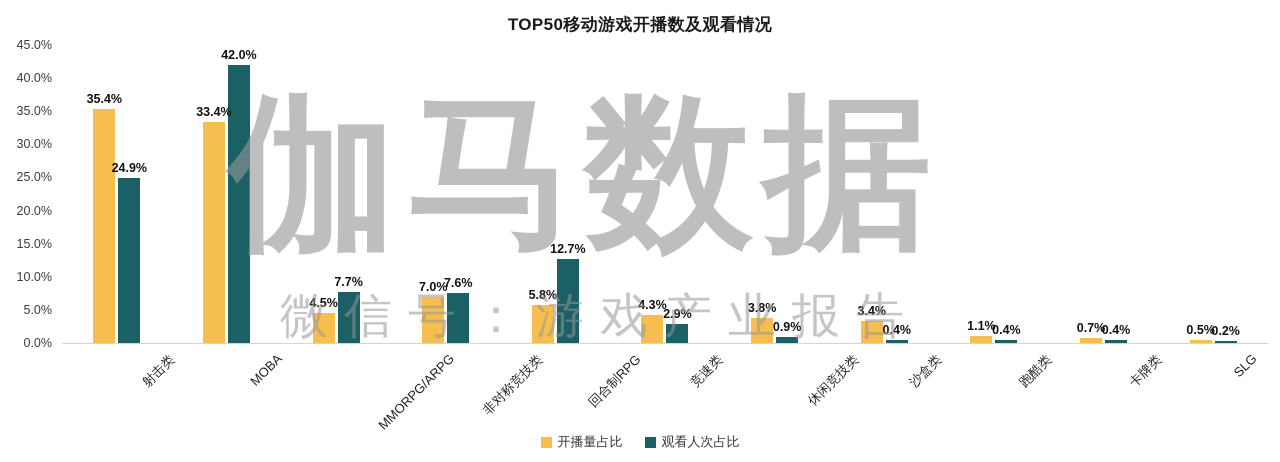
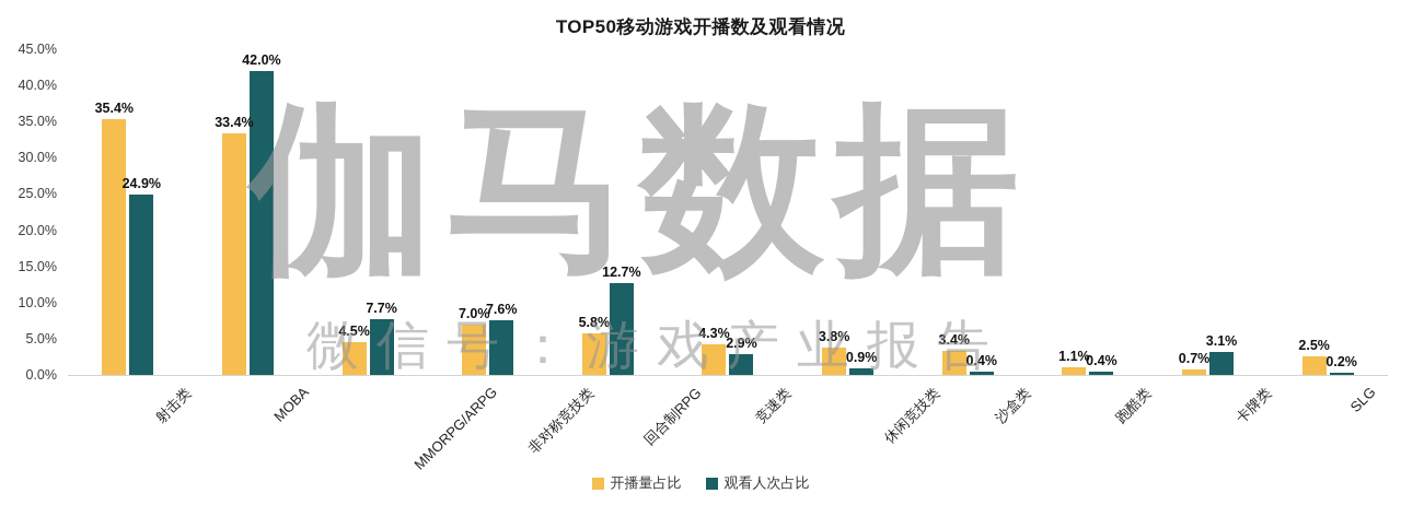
观看人次占比/卡牌类: 0.4% -> 3.1%
开播量占比/SLG: 0.5% -> 2.5%
